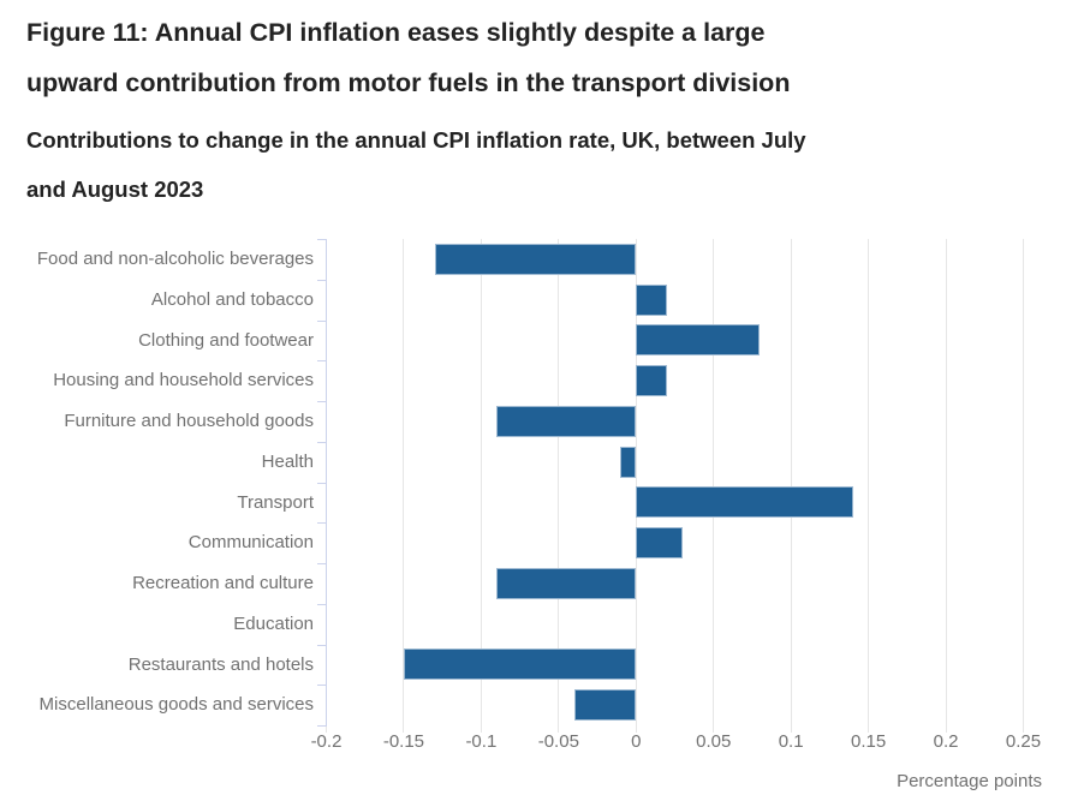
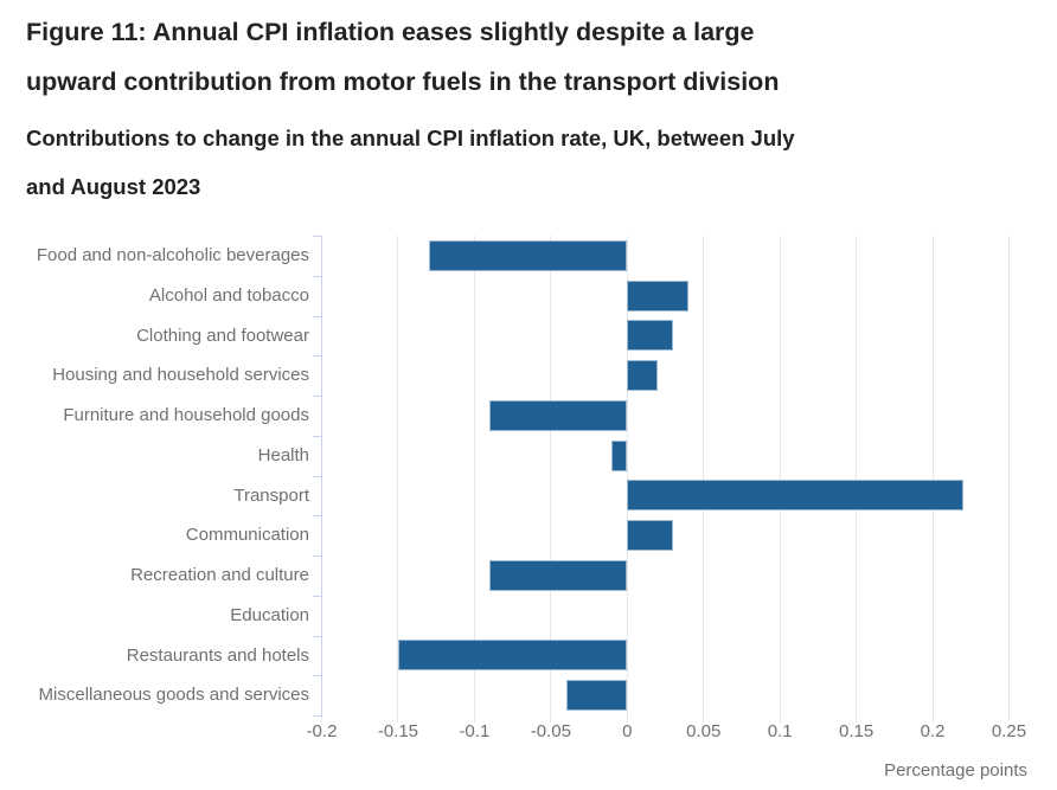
Alcohol and tobacco: 0.02 -> 0.04
Clothing and footwear: 0.08 -> 0.03
Transport: 0.14 -> 0.22
